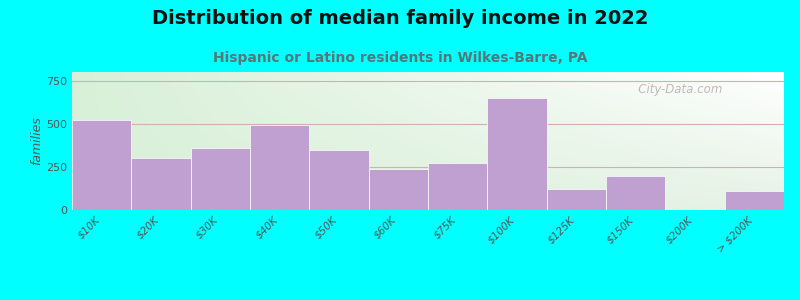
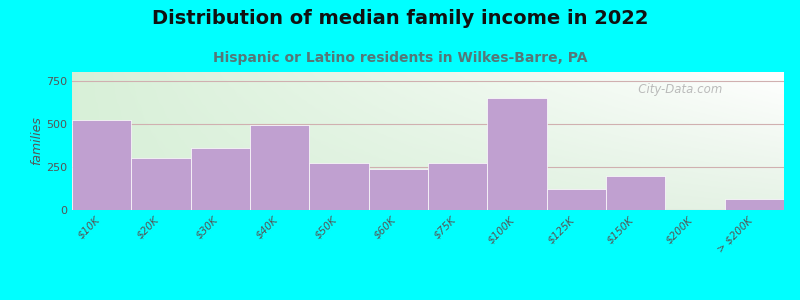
$50K: 350 -> 270
> $200K: 110 -> 60
